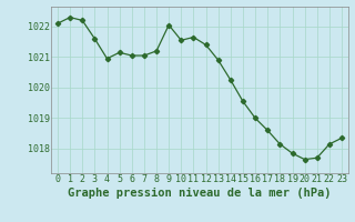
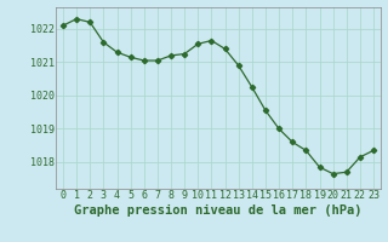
4: 1020.95 -> 1021.30
9: 1022.05 -> 1021.25
18: 1018.15 -> 1018.35
